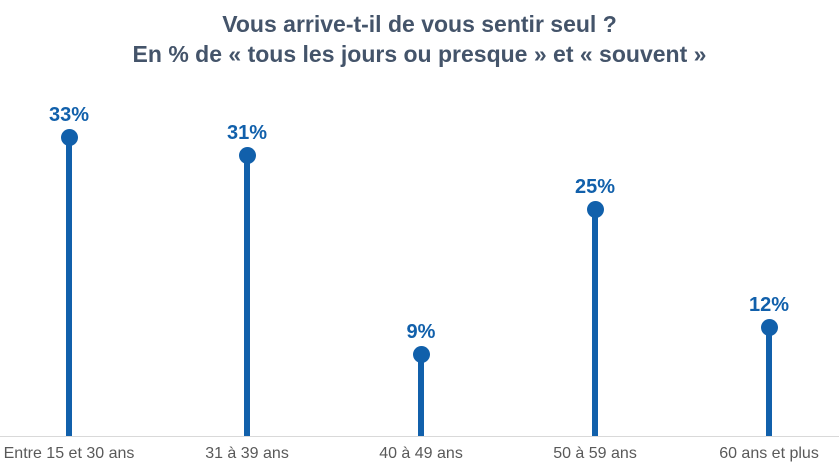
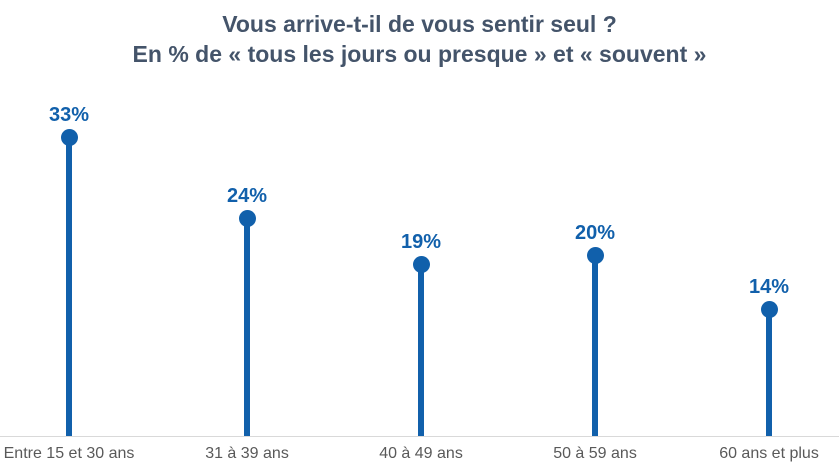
31 à 39 ans: 31% -> 24%
40 à 49 ans: 9% -> 19%
50 à 59 ans: 25% -> 20%
60 ans et plus: 12% -> 14%
